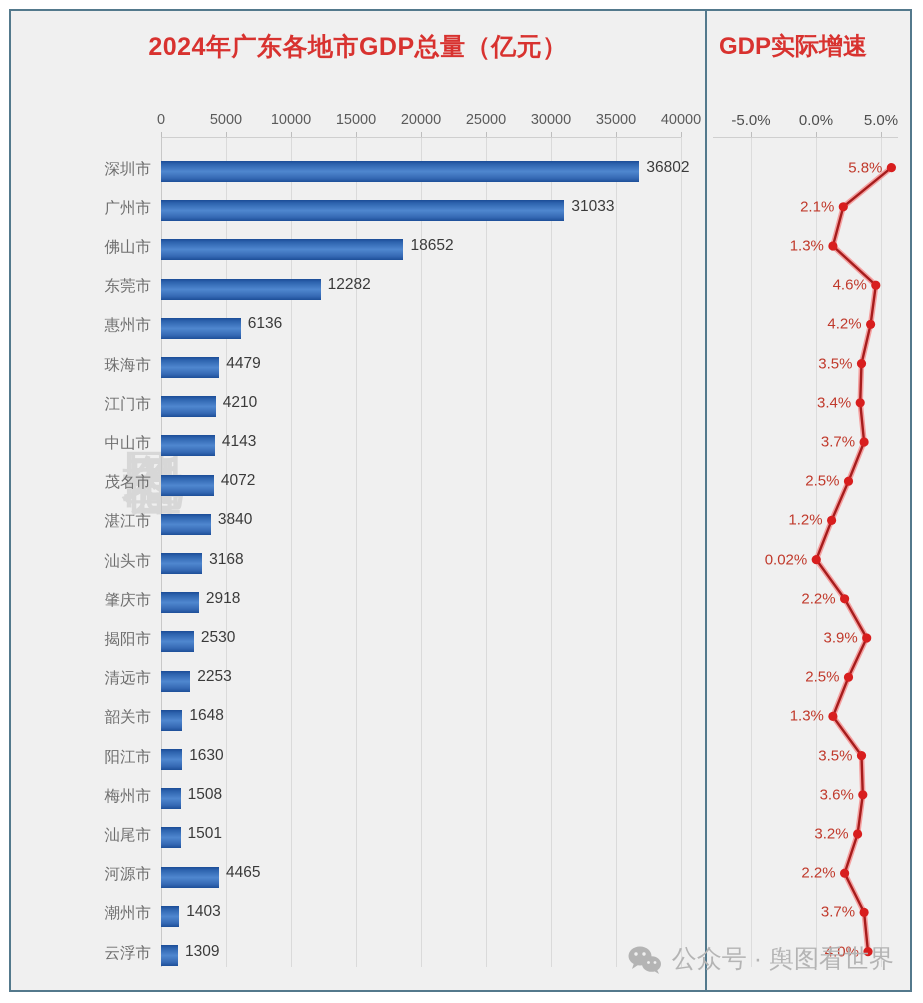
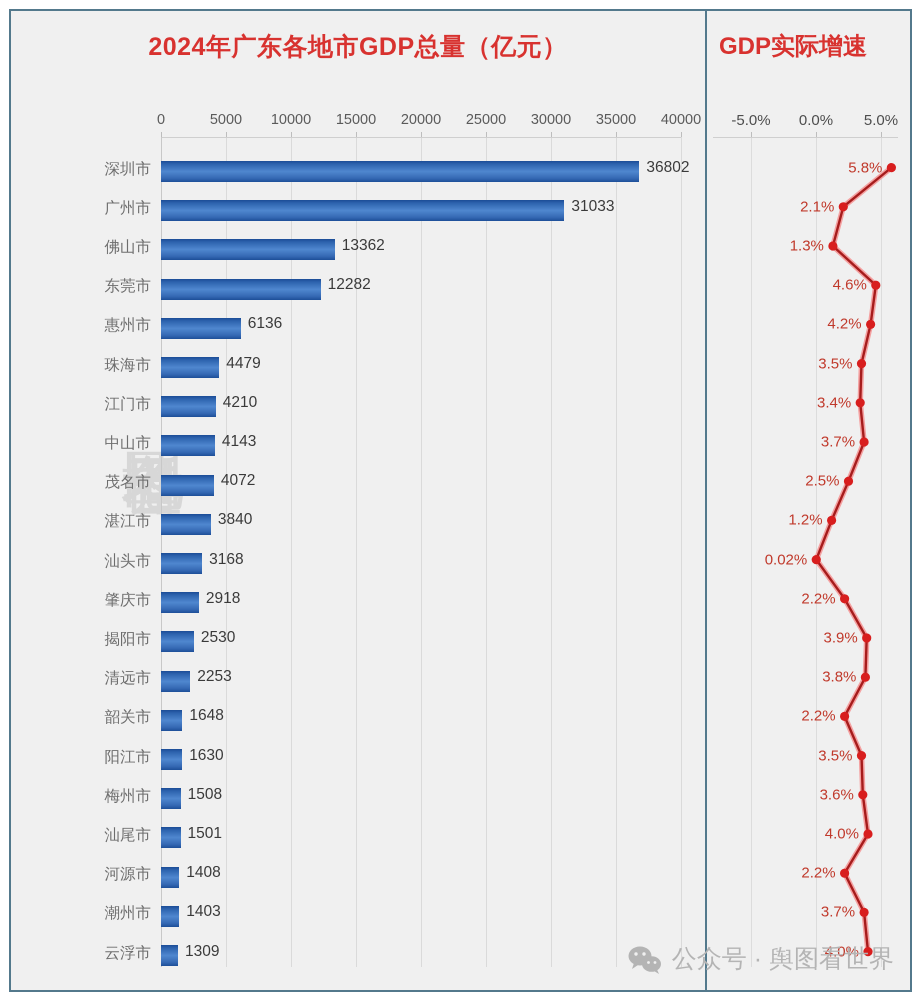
2024年广东各地市GDP总量（亿元）/佛山市: 18652 -> 13362
2024年广东各地市GDP总量（亿元）/河源市: 4465 -> 1408
GDP实际增速/清远市: 2.5% -> 3.8%
GDP实际增速/韶关市: 1.3% -> 2.2%
GDP实际增速/汕尾市: 3.2% -> 4.0%
